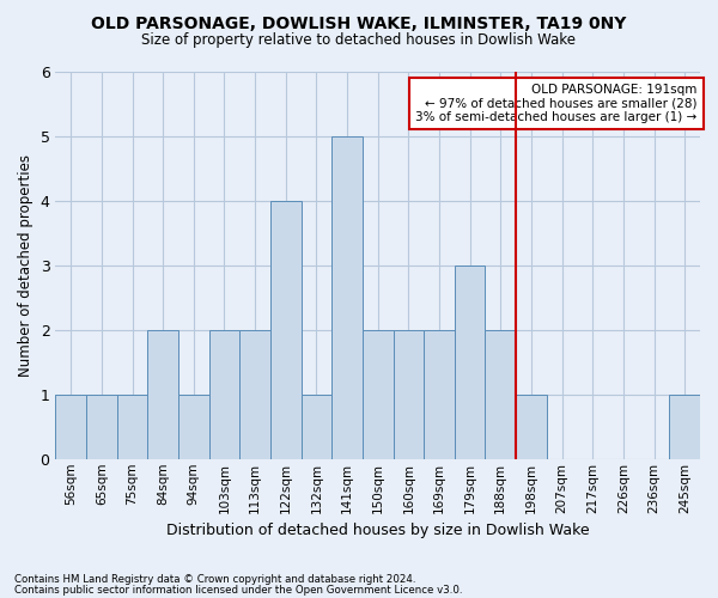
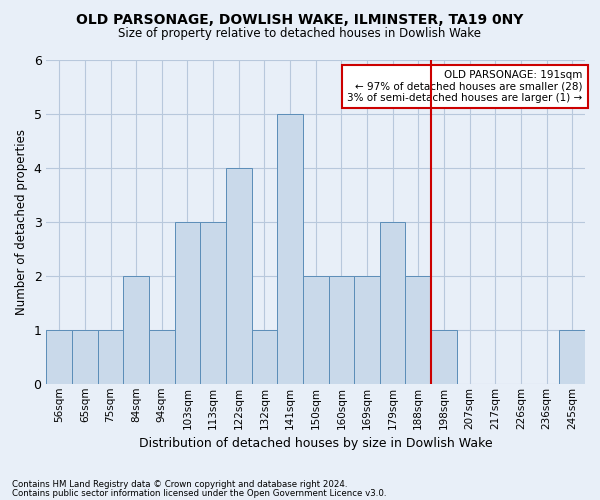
103sqm: 2 -> 3
113sqm: 2 -> 3
